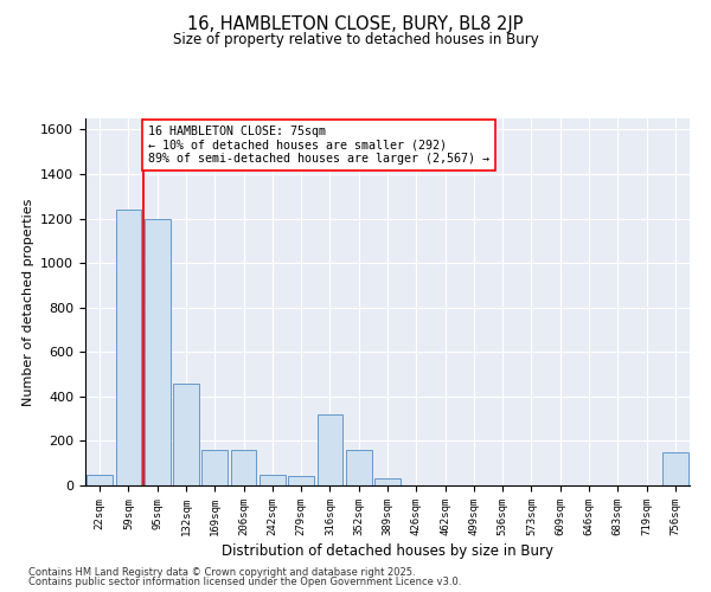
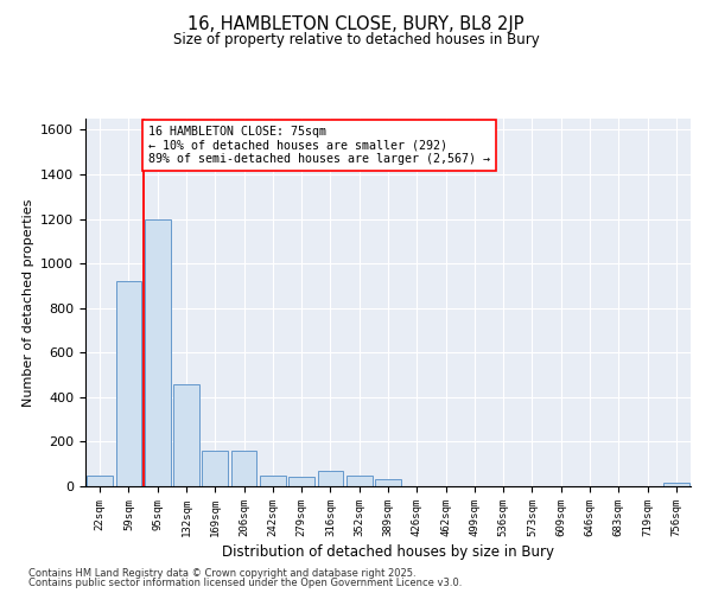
59sqm: 1240 -> 920
316sqm: 320 -> 70
352sqm: 160 -> 50
756sqm: 150 -> 20
